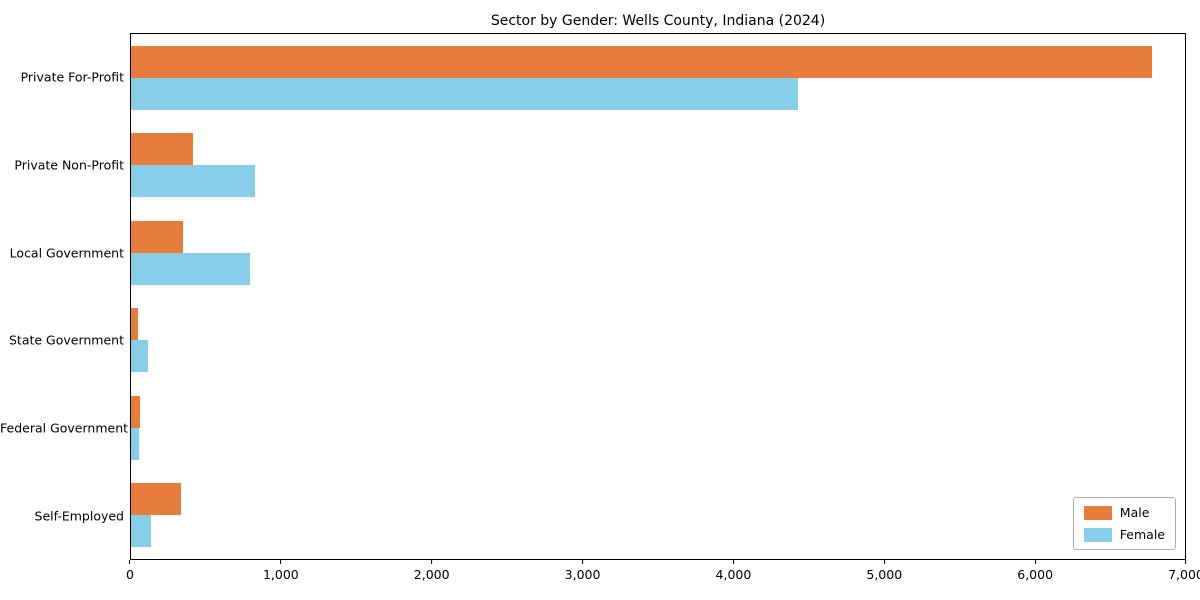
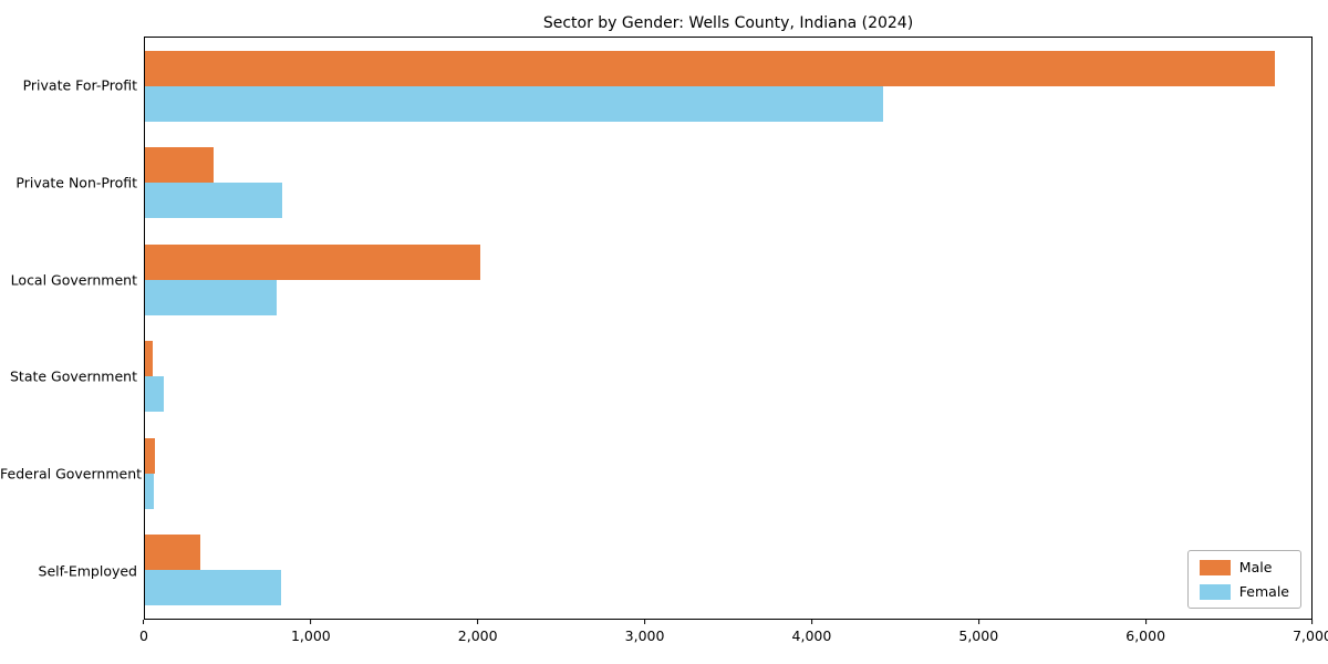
Male/Local Government: 340 -> 2010
Female/Self-Employed: 130 -> 820
